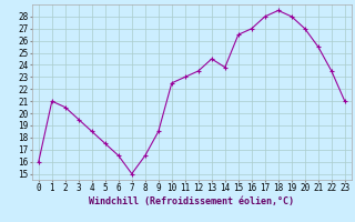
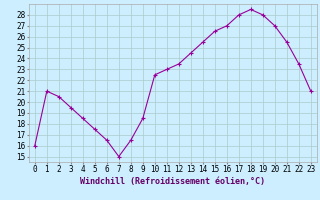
14: 23.8 -> 25.5
